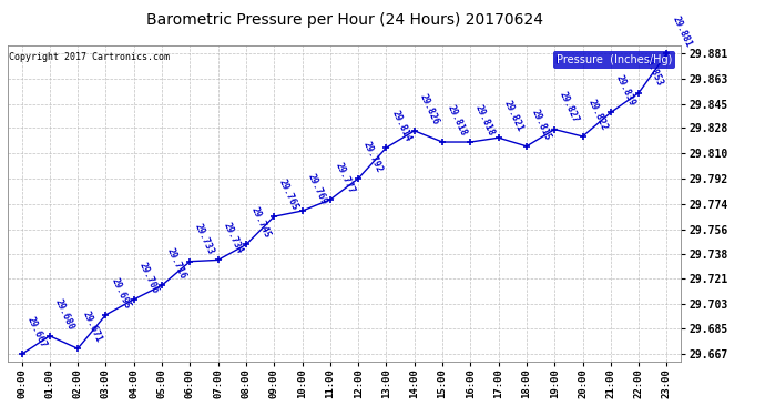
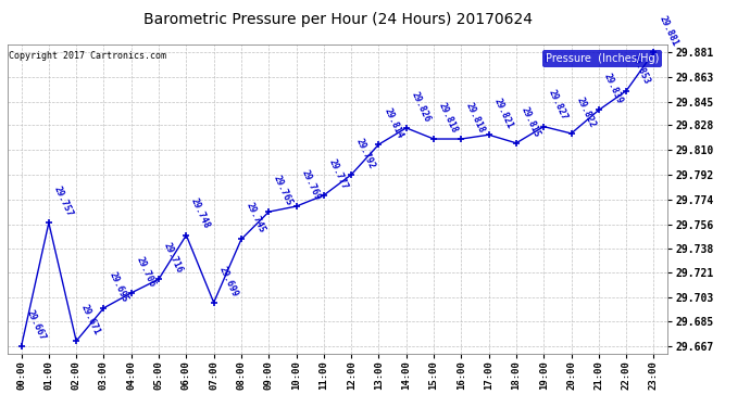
01:00: 29.680 -> 29.757
06:00: 29.733 -> 29.748
07:00: 29.734 -> 29.699
